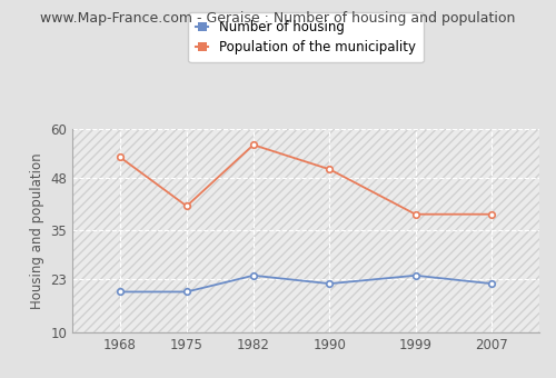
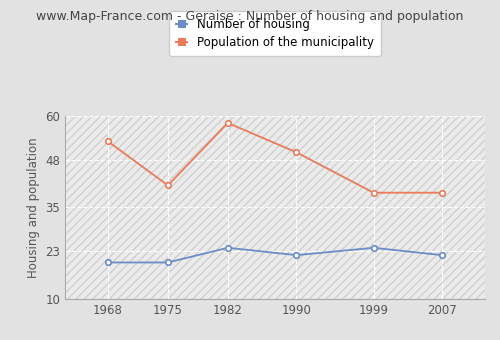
Population of the municipality/1982: 56 -> 58
